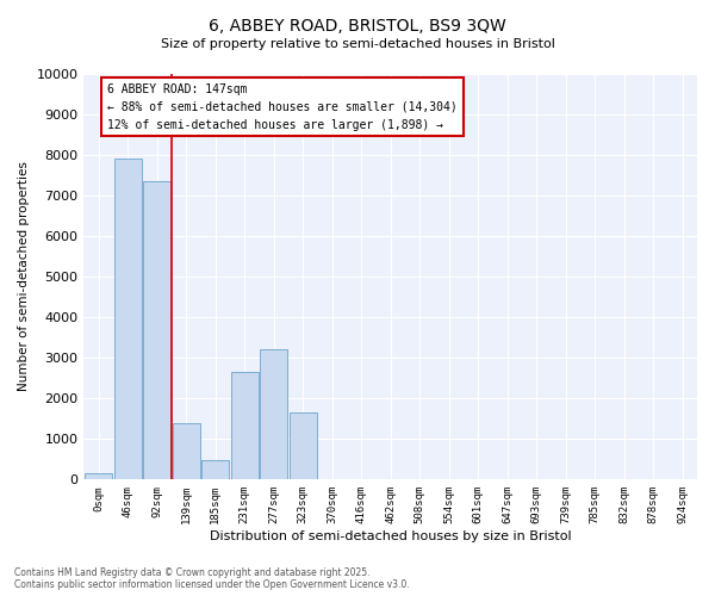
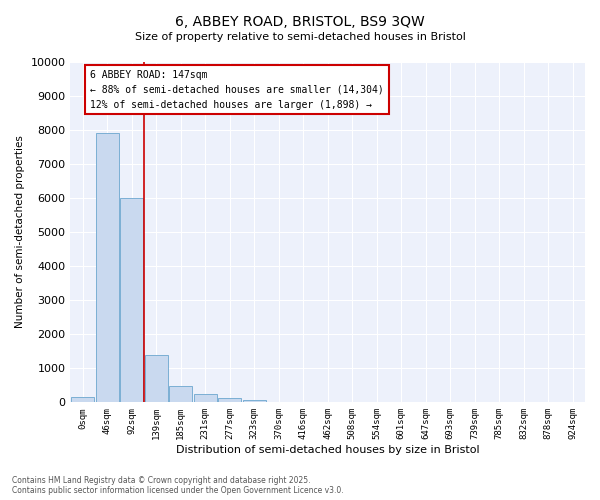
92sqm: 7350 -> 6000
231sqm: 2650 -> 230
277sqm: 3200 -> 130
323sqm: 1650 -> 70
